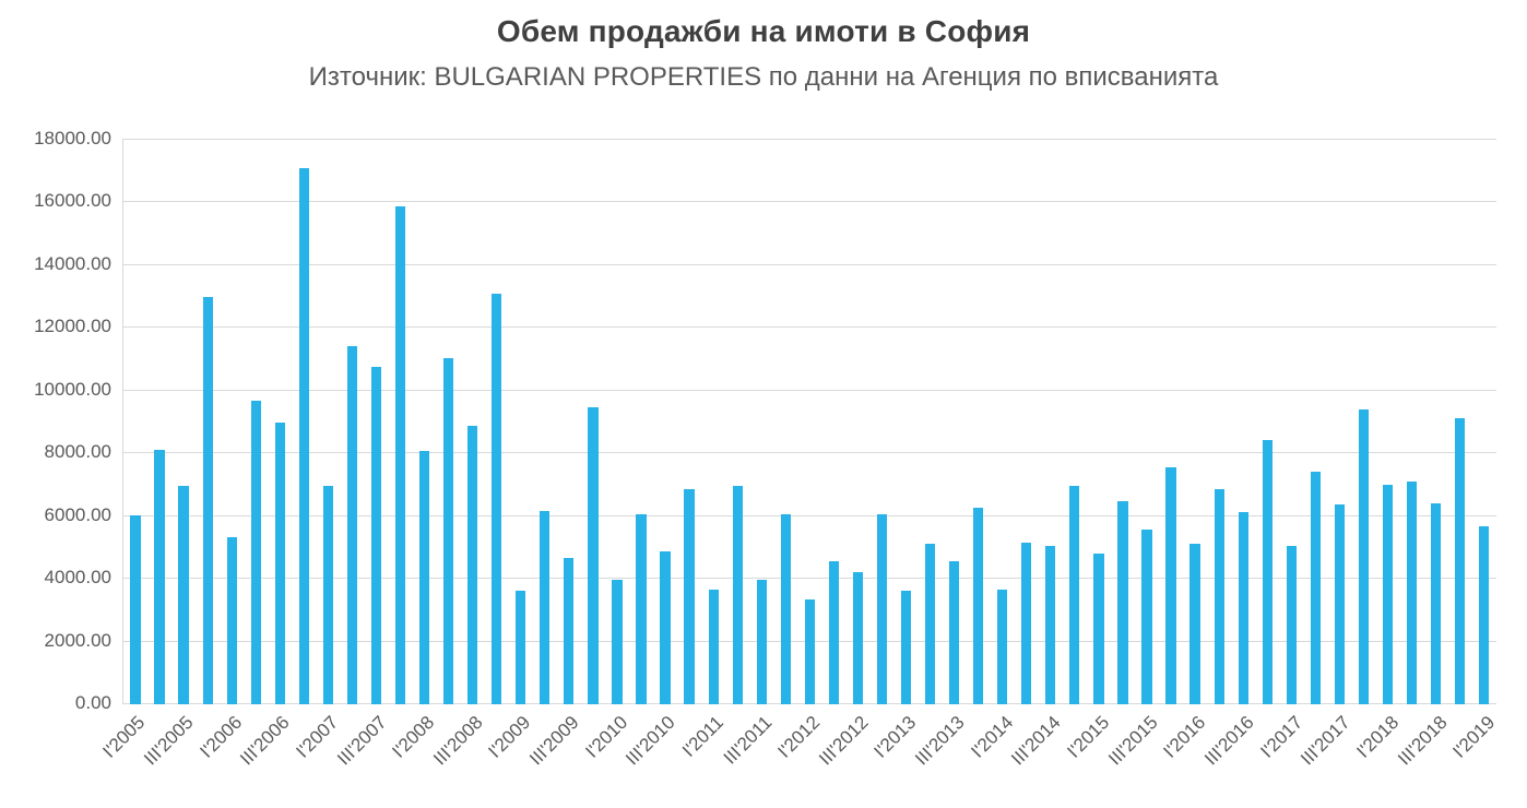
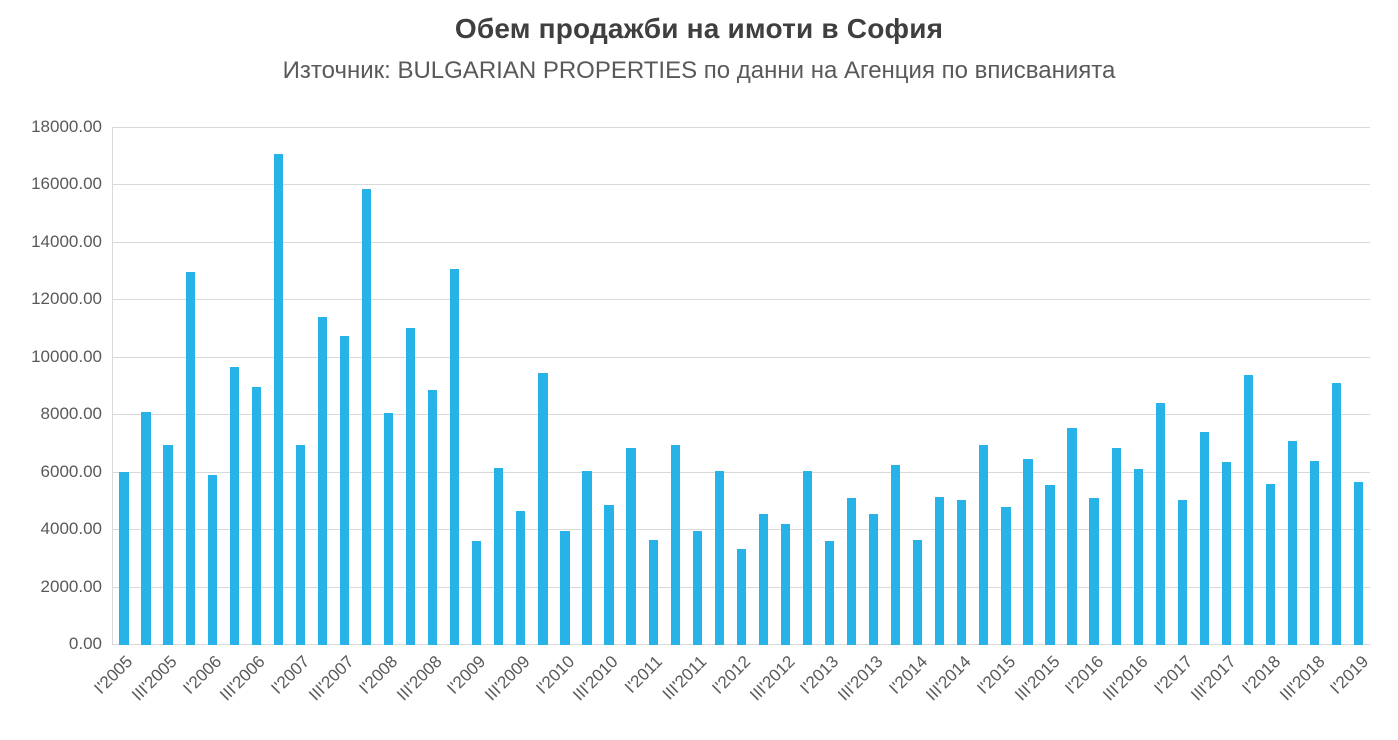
I'2006: 5300 -> 5900
I'2018: 7000 -> 5600
